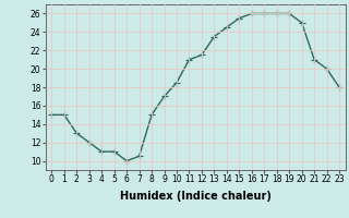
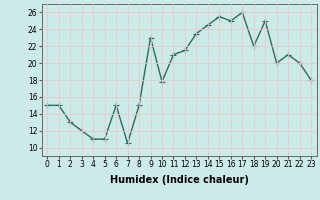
6: 10.0 -> 15.0
9: 17.0 -> 23.0
10: 18.5 -> 17.8
16: 26.0 -> 25.0
18: 26.0 -> 22.0
19: 26.0 -> 25.0
20: 25.0 -> 20.0
